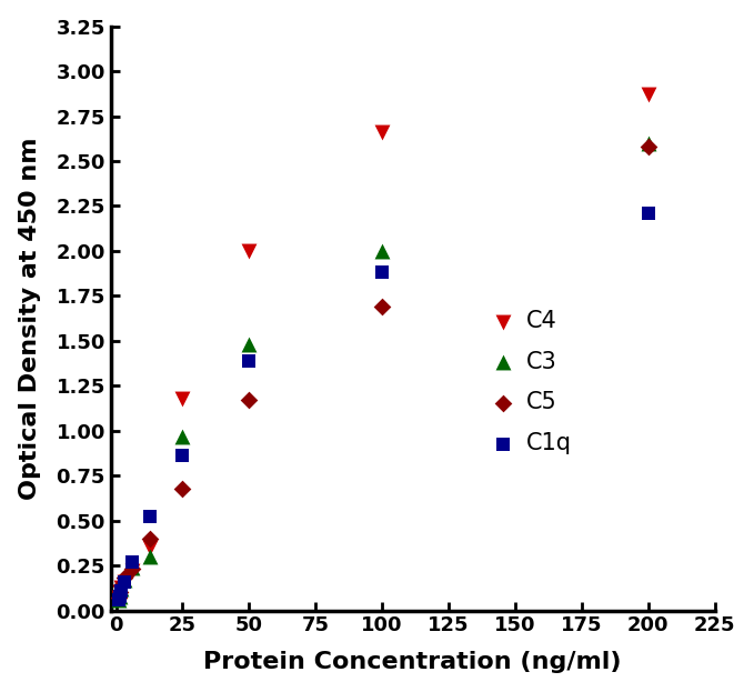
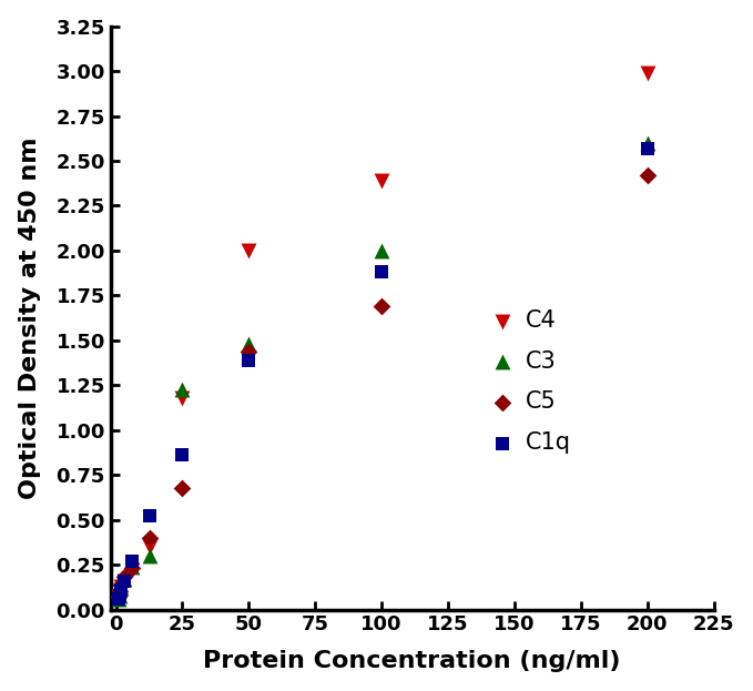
C3/25: 0.97 -> 1.23
C5/50: 1.17 -> 1.44
C4/100: 2.66 -> 2.39
C4/200: 2.87 -> 2.99
C5/200: 2.58 -> 2.42
C1q/200: 2.21 -> 2.57
